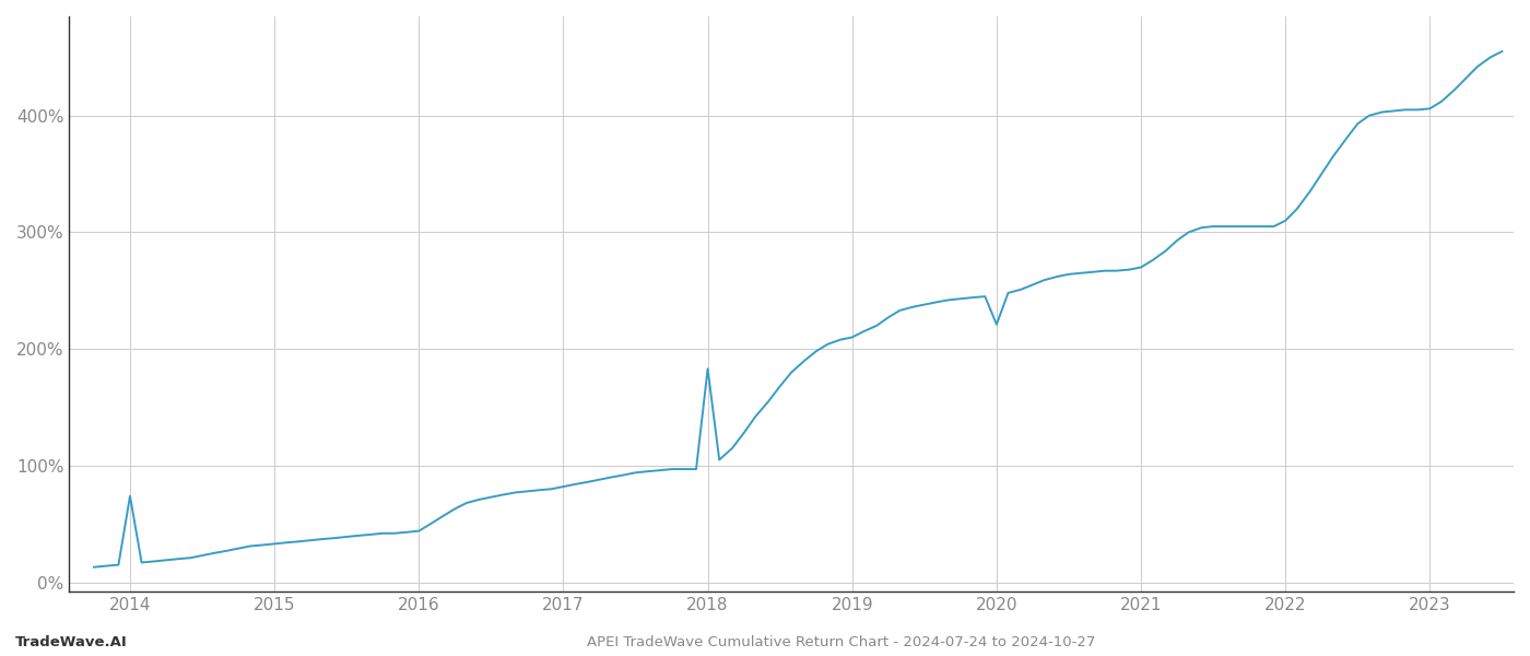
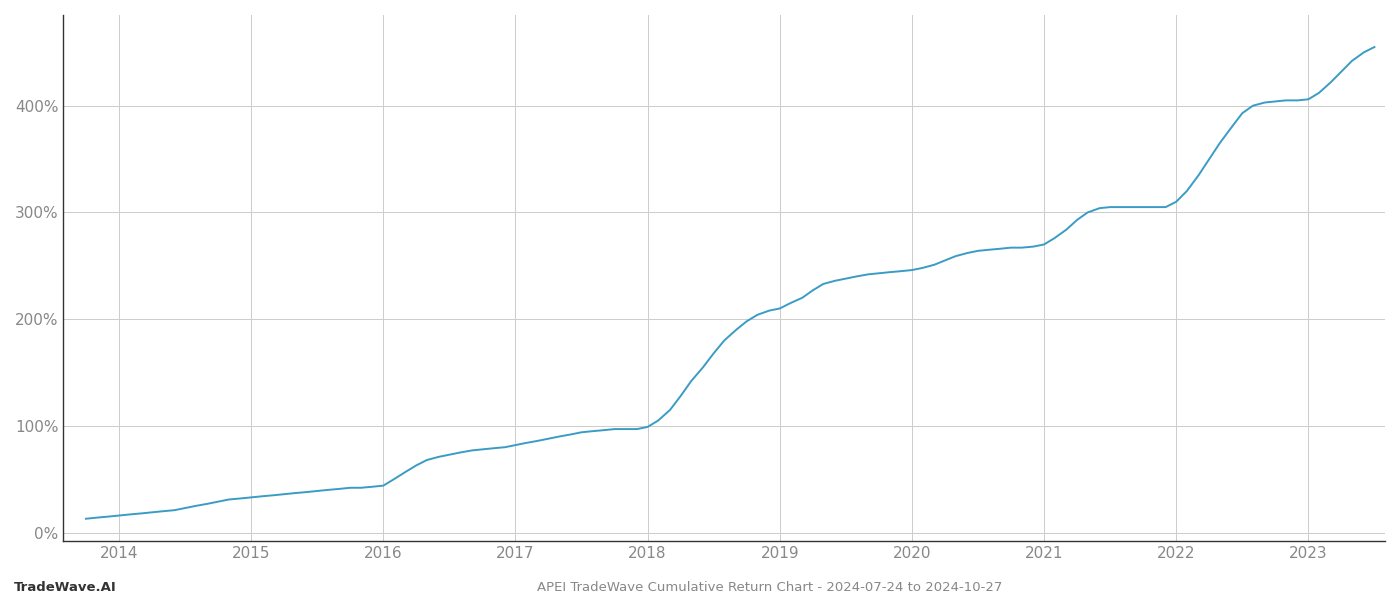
2014: 74% -> 16%
2018: 183% -> 99%
2020: 221% -> 246%
